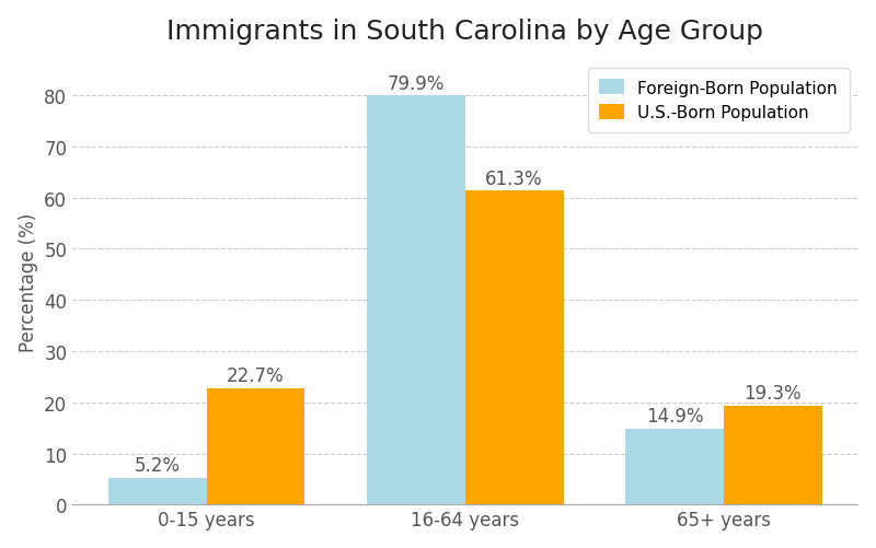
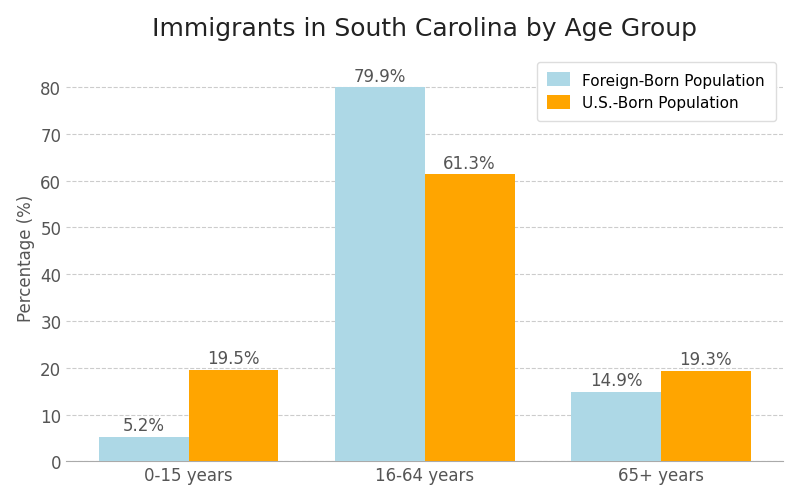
U.S.-Born Population/0-15 years: 22.7% -> 19.5%
